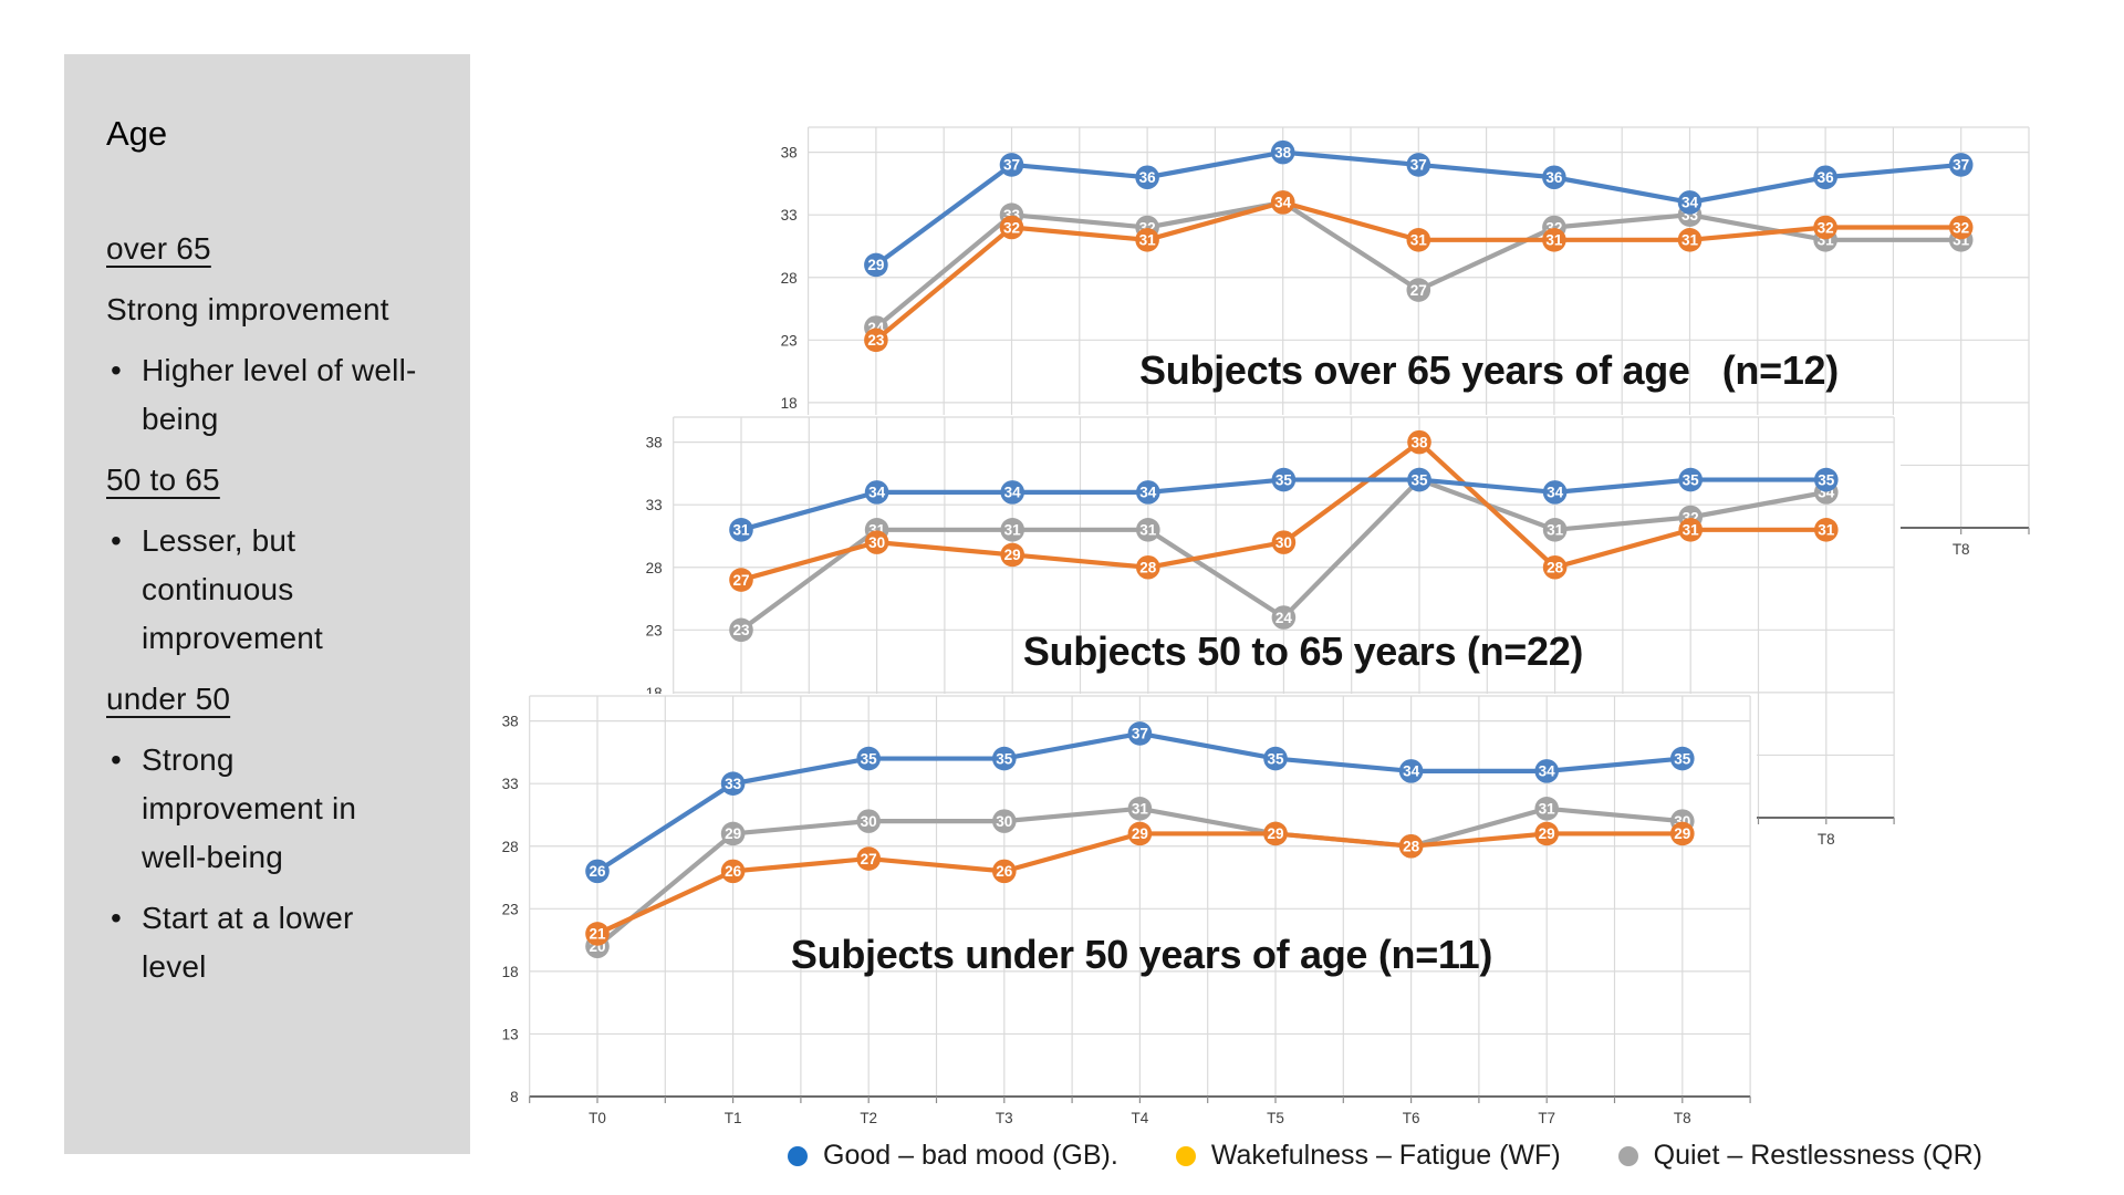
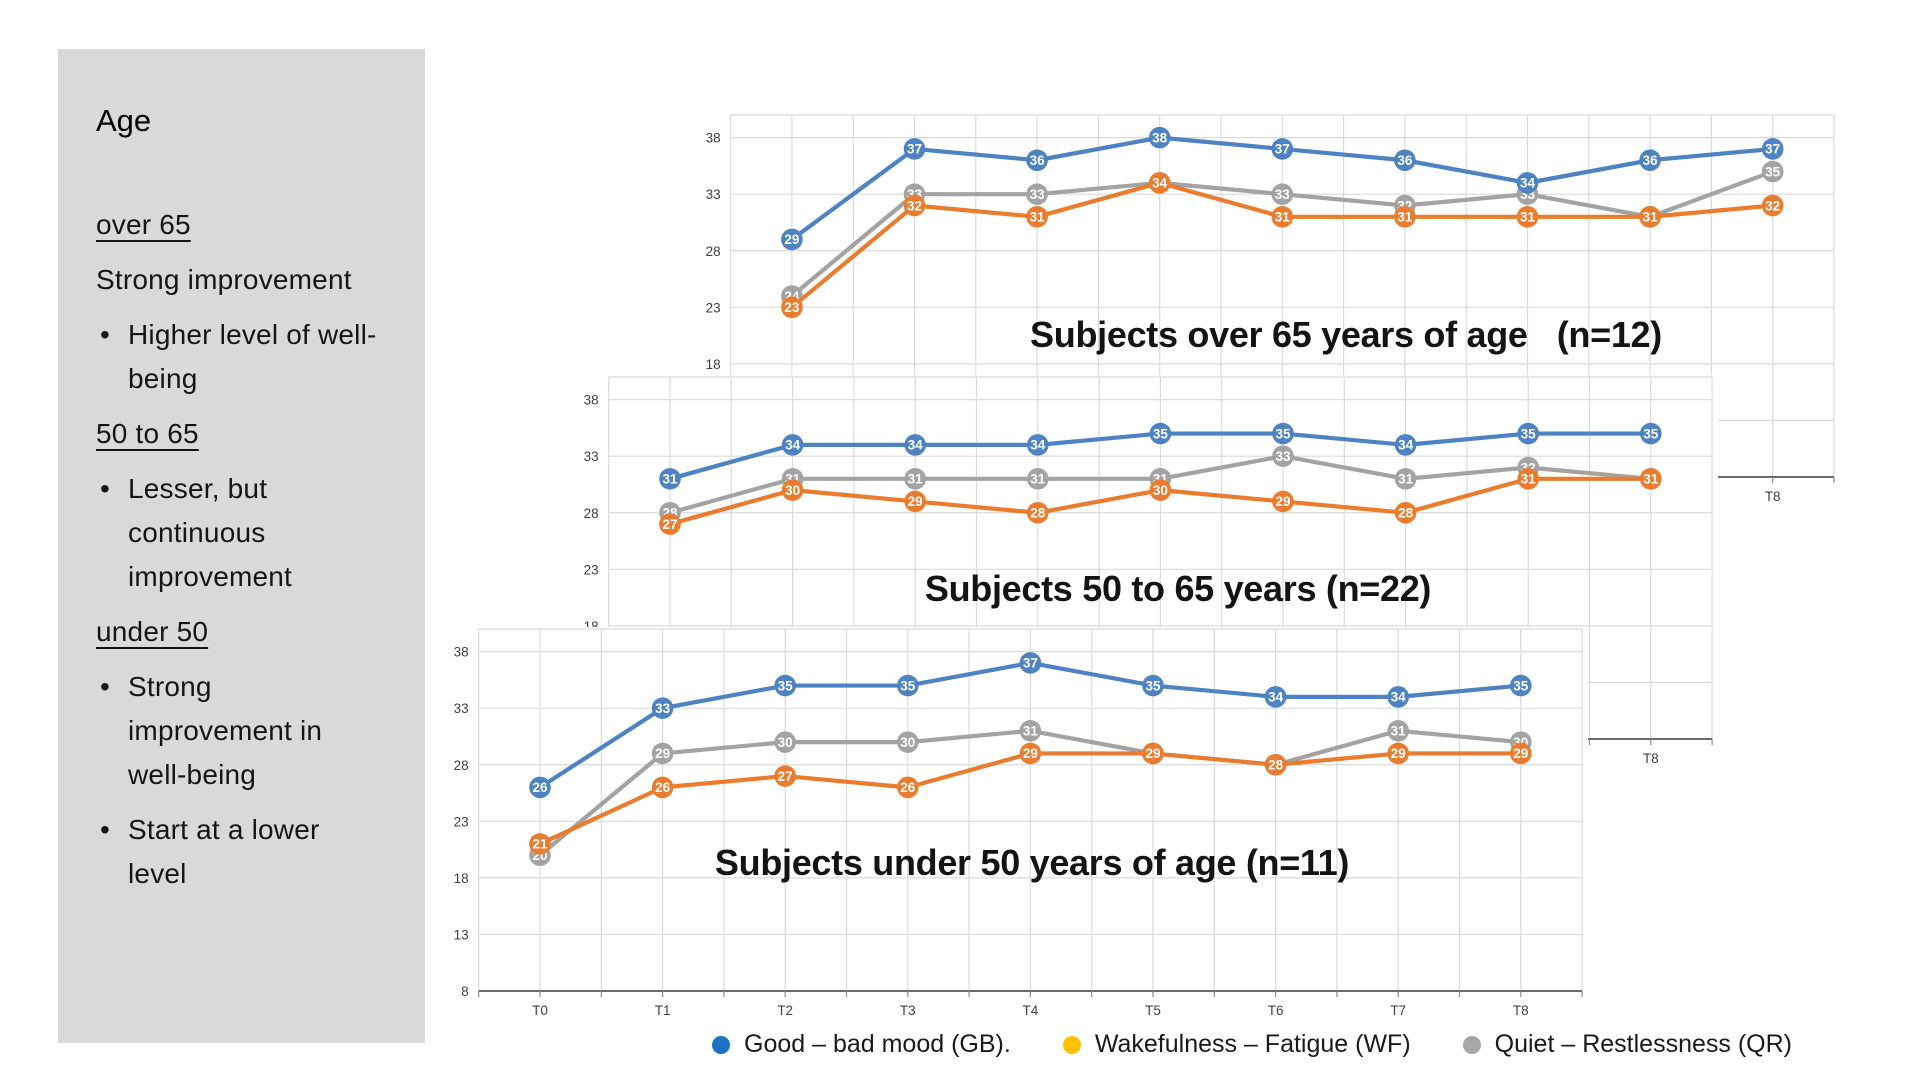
Subjects over 65 years of age (n=12)/Quiet – Restlessness (QR)/T2: 32 -> 33
Subjects over 65 years of age (n=12)/Quiet – Restlessness (QR)/T4: 27 -> 33
Subjects over 65 years of age (n=12)/Wakefulness – Fatigue (WF)/T7: 32 -> 31
Subjects over 65 years of age (n=12)/Quiet – Restlessness (QR)/T8: 31 -> 35
Subjects 50 to 65 years (n=22)/Quiet – Restlessness (QR)/T0: 23 -> 28
Subjects 50 to 65 years (n=22)/Quiet – Restlessness (QR)/T4: 24 -> 31
Subjects 50 to 65 years (n=22)/Wakefulness – Fatigue (WF)/T5: 38 -> 29
Subjects 50 to 65 years (n=22)/Quiet – Restlessness (QR)/T5: 35 -> 33
Subjects 50 to 65 years (n=22)/Quiet – Restlessness (QR)/T8: 34 -> 31
